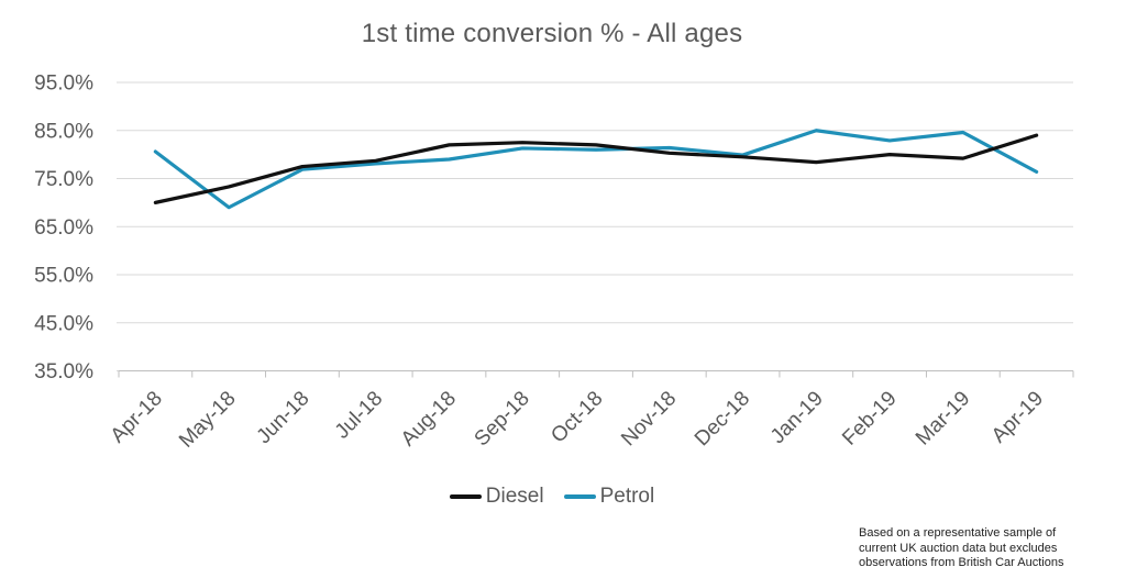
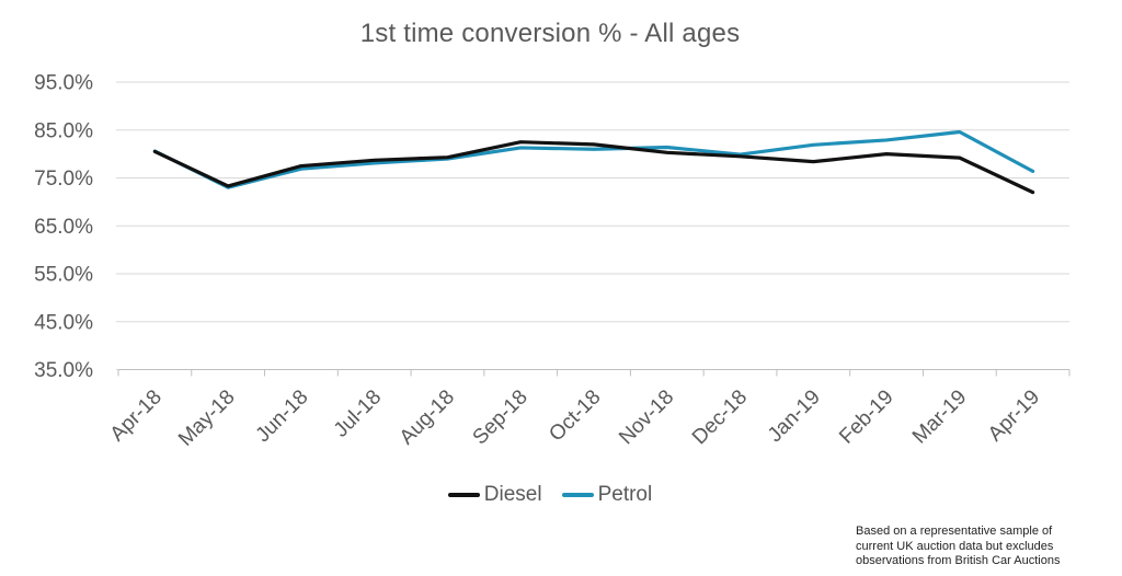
Diesel/Apr-18: 70% -> 80%
Petrol/May-18: 69% -> 73%
Diesel/Aug-18: 82% -> 79%
Petrol/Jan-19: 85% -> 82%
Diesel/Apr-19: 84% -> 72%
